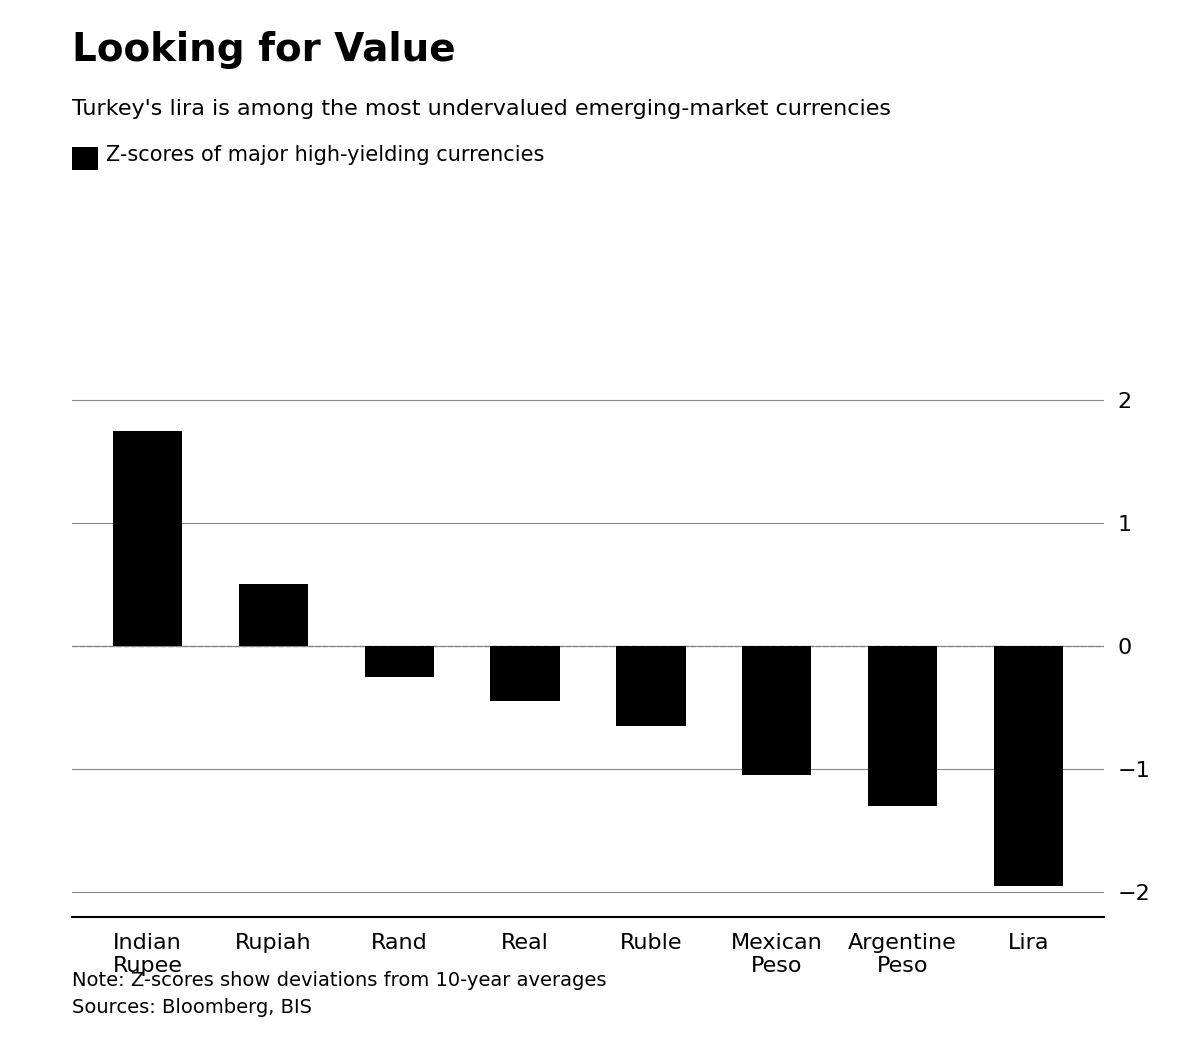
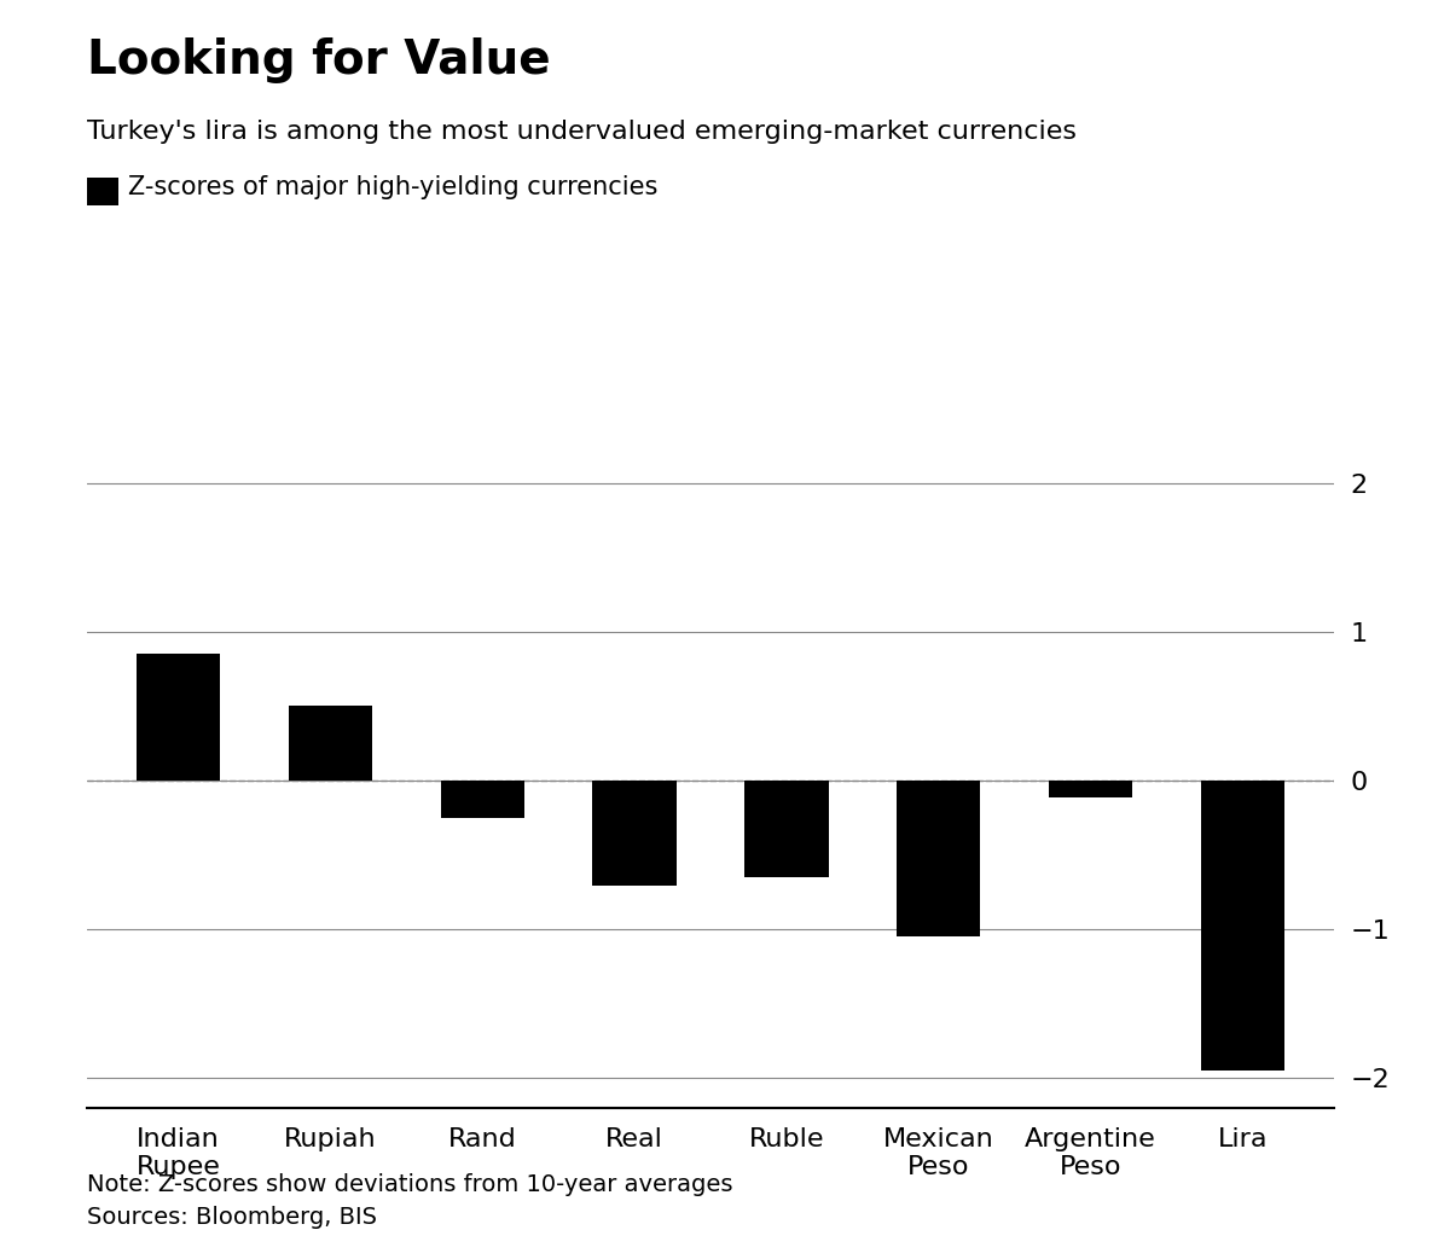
Indian Rupee: 1.75 -> 0.85
Real: -0.45 -> -0.71
Argentine Peso: -1.30 -> -0.11
